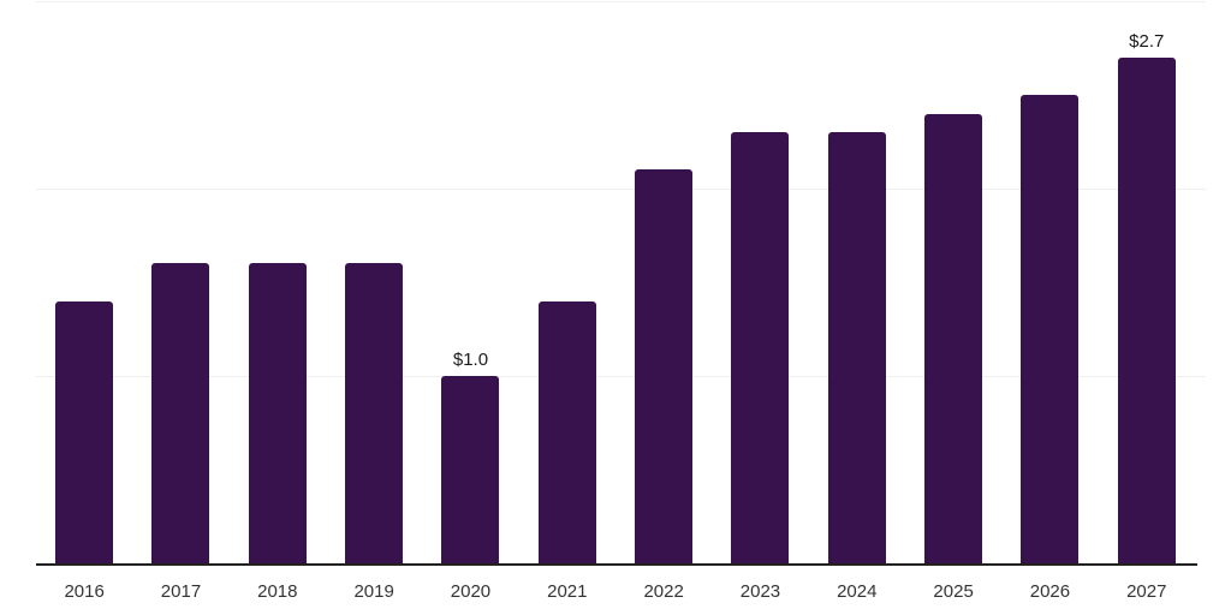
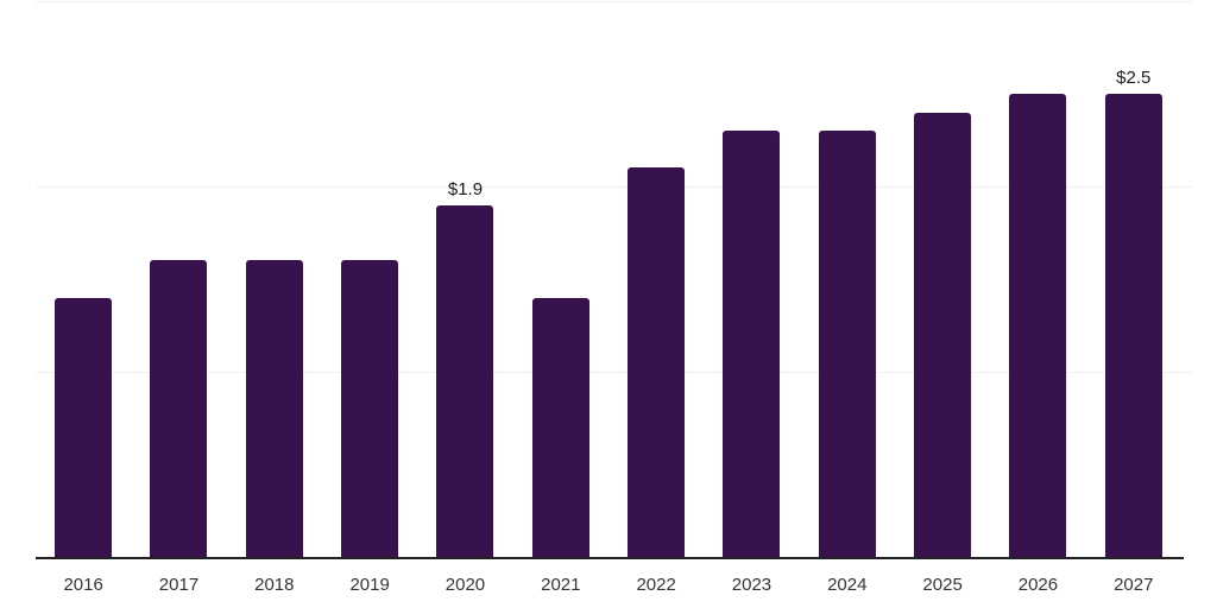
2020: $1.0 -> $1.9
2027: $2.7 -> $2.5
